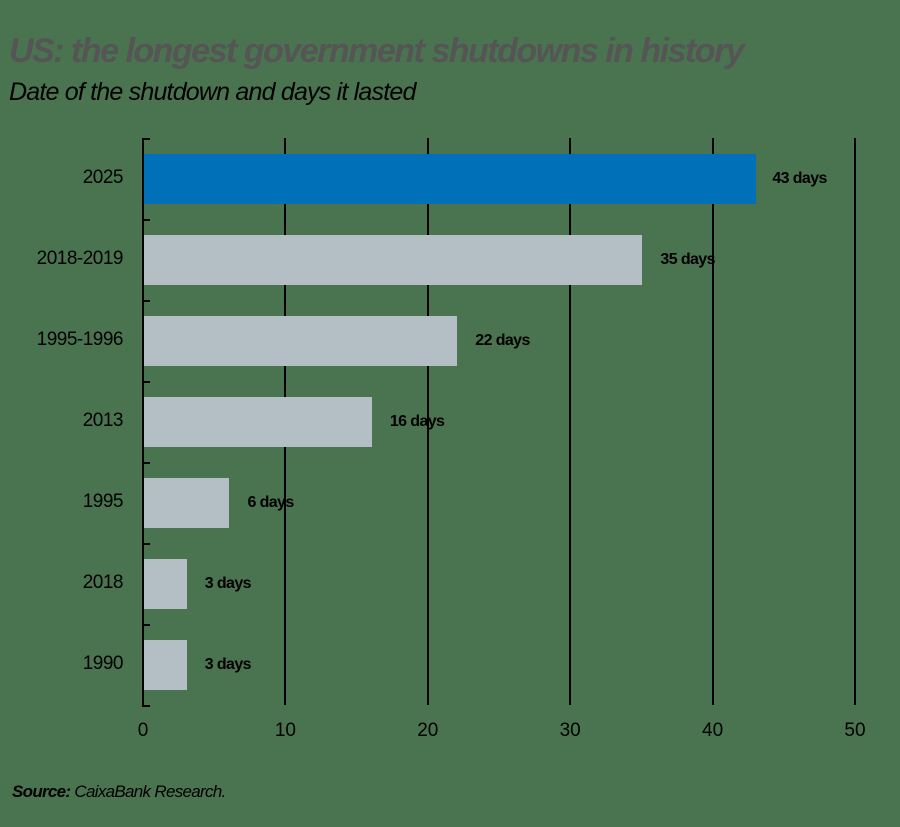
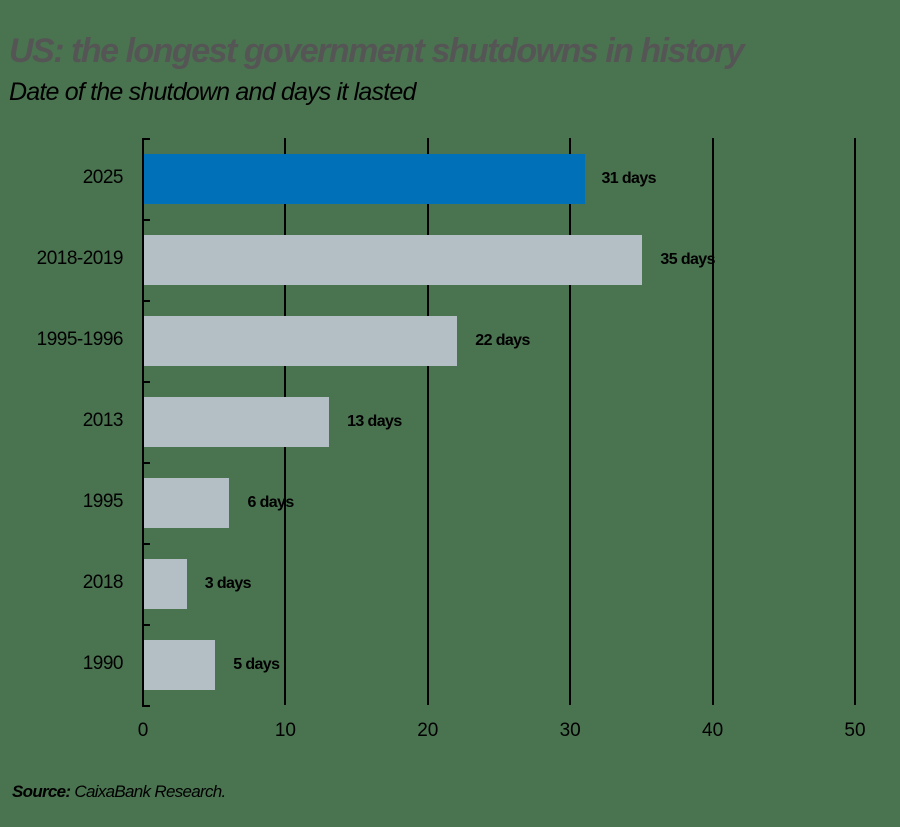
2025: 43 -> 31
2013: 16 -> 13
1990: 3 -> 5
